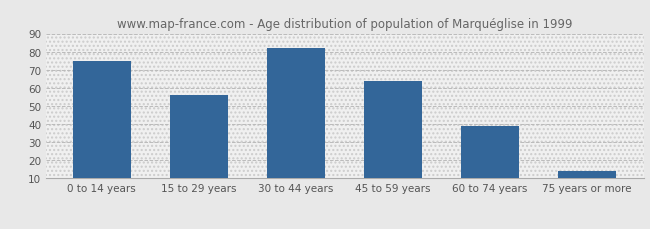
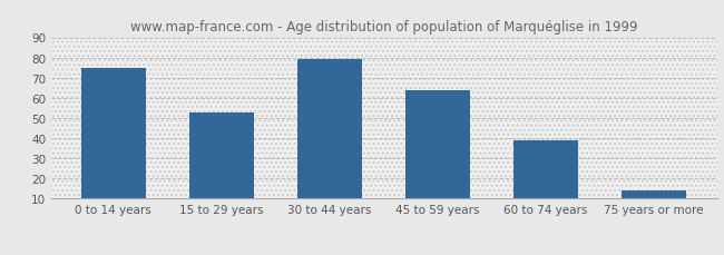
15 to 29 years: 56 -> 53
30 to 44 years: 82 -> 79
